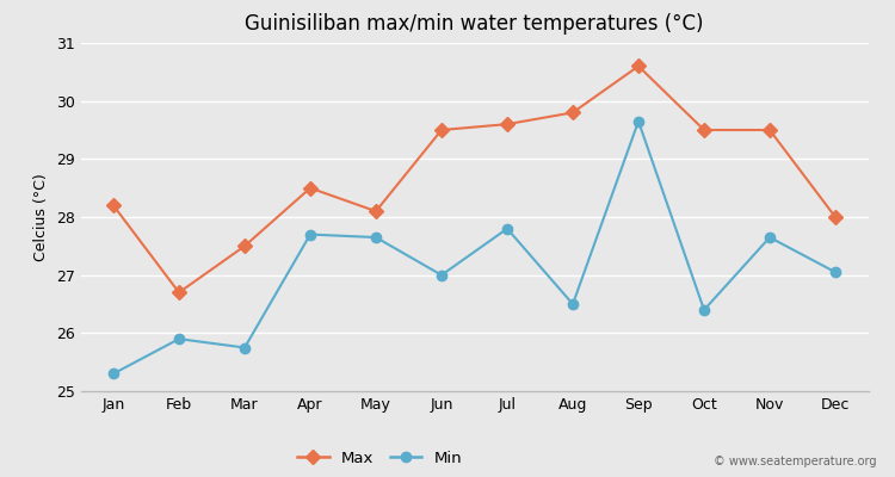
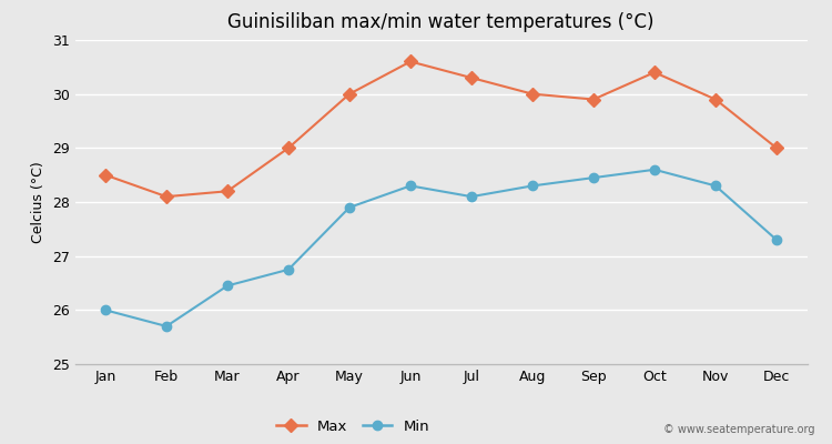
Max/Jan: 28.2 -> 28.5
Min/Jan: 25.30 -> 26.00
Max/Feb: 26.7 -> 28.1
Min/Feb: 25.90 -> 25.70
Max/Mar: 27.5 -> 28.2
Min/Mar: 25.75 -> 26.45
Max/Apr: 28.5 -> 29.0
Min/Apr: 27.70 -> 26.75
Max/May: 28.1 -> 30.0
Min/May: 27.65 -> 27.90
Max/Jun: 29.5 -> 30.6
Min/Jun: 27.00 -> 28.30
Max/Jul: 29.6 -> 30.3
Min/Jul: 27.80 -> 28.10
Max/Aug: 29.8 -> 30.0
Min/Aug: 26.50 -> 28.30
Max/Sep: 30.6 -> 29.9
Min/Sep: 29.65 -> 28.45
Max/Oct: 29.5 -> 30.4
Min/Oct: 26.40 -> 28.60
Max/Nov: 29.5 -> 29.9
Min/Nov: 27.65 -> 28.30
Max/Dec: 28.0 -> 29.0
Min/Dec: 27.05 -> 27.30
